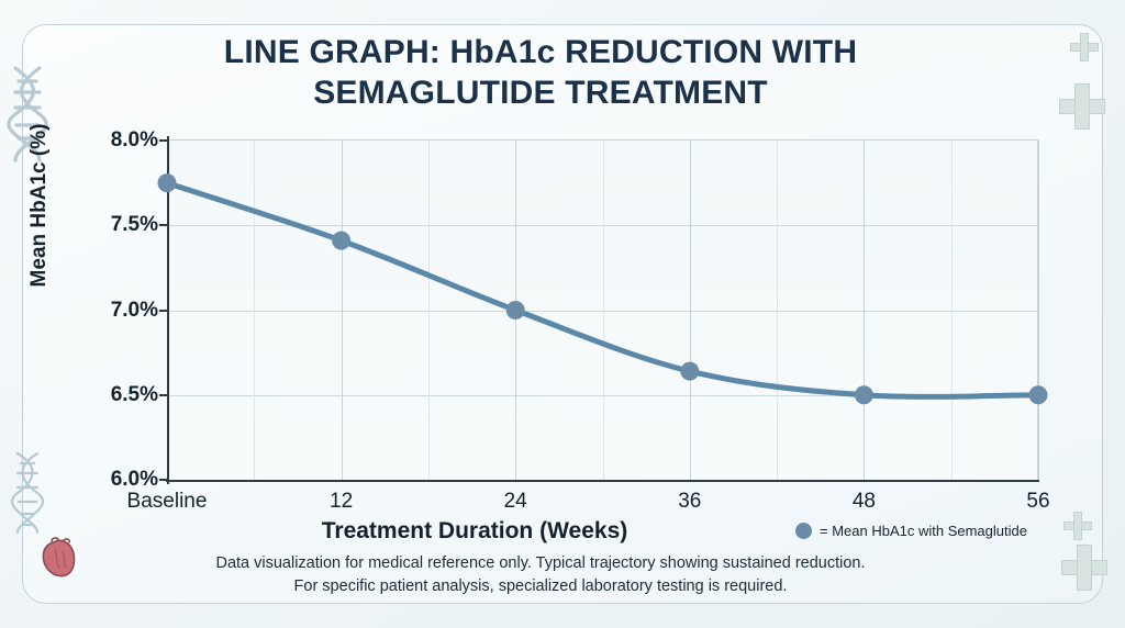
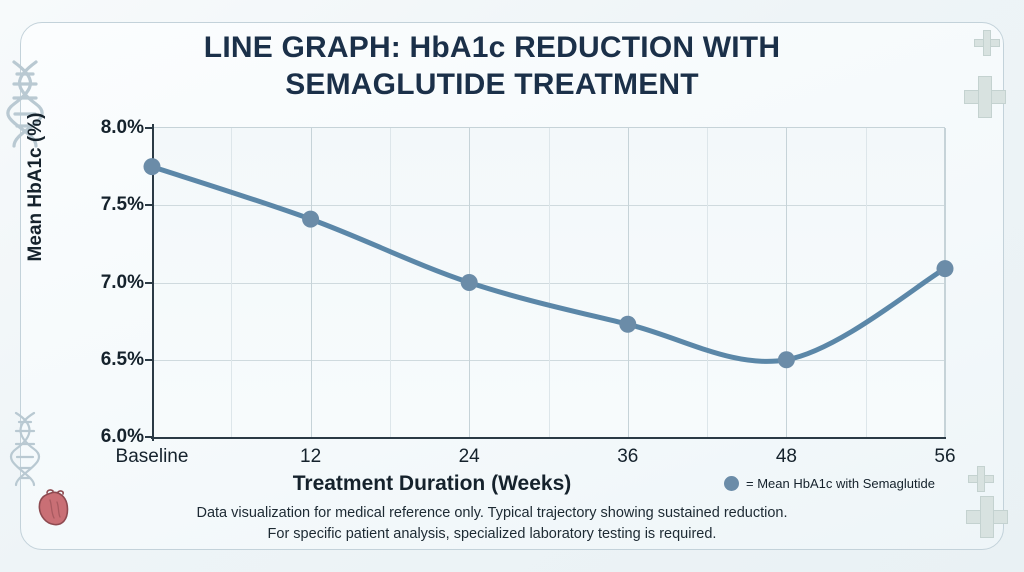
36: 6.64% -> 6.73%
56: 6.50% -> 7.09%
